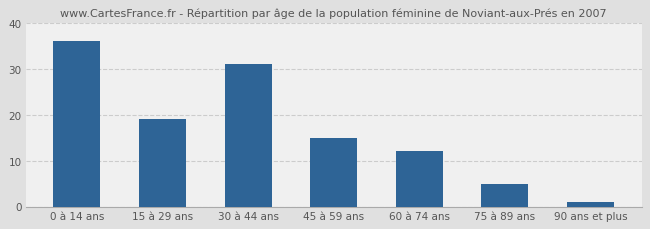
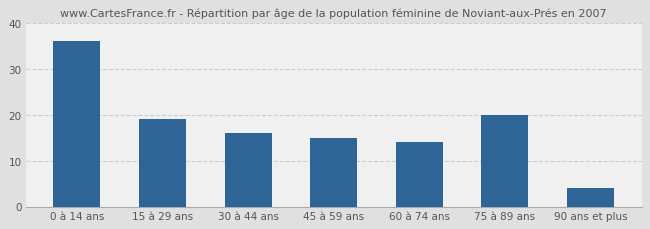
30 à 44 ans: 31 -> 16
60 à 74 ans: 12 -> 14
75 à 89 ans: 5 -> 20
90 ans et plus: 1 -> 4
